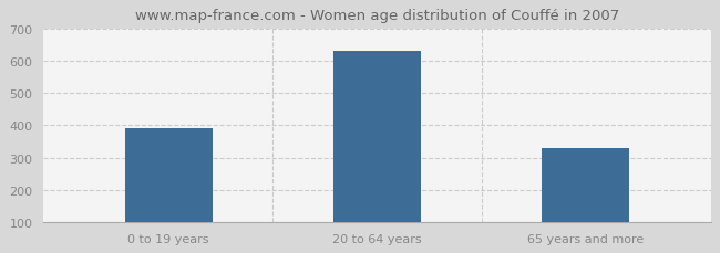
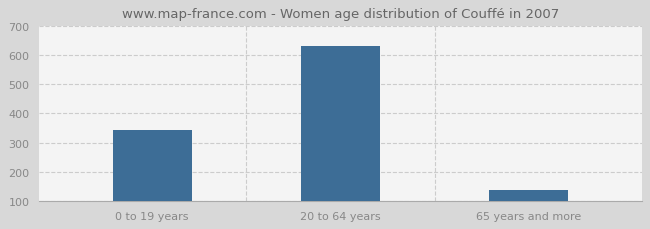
0 to 19 years: 390 -> 344
65 years and more: 330 -> 136
